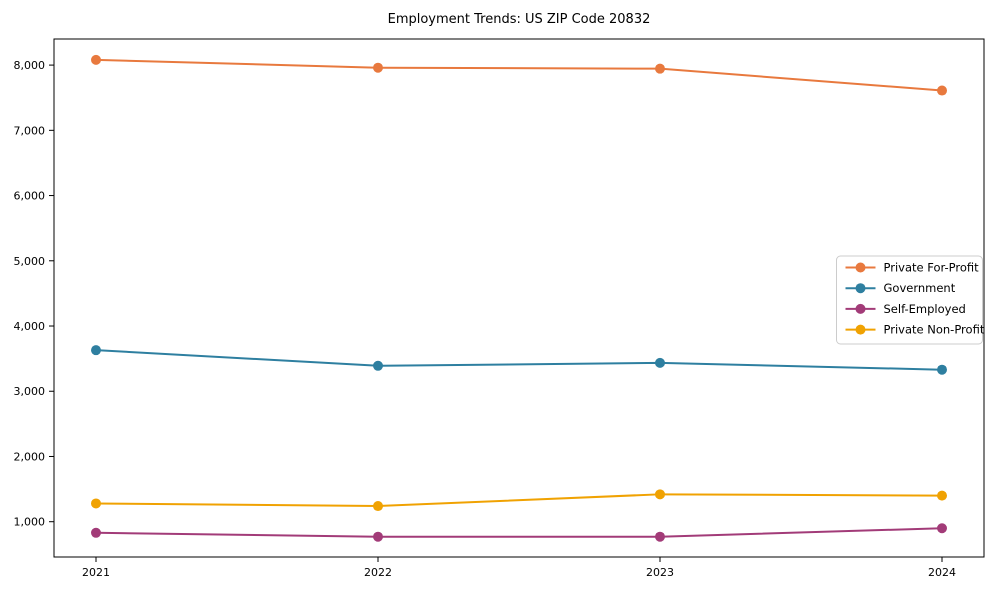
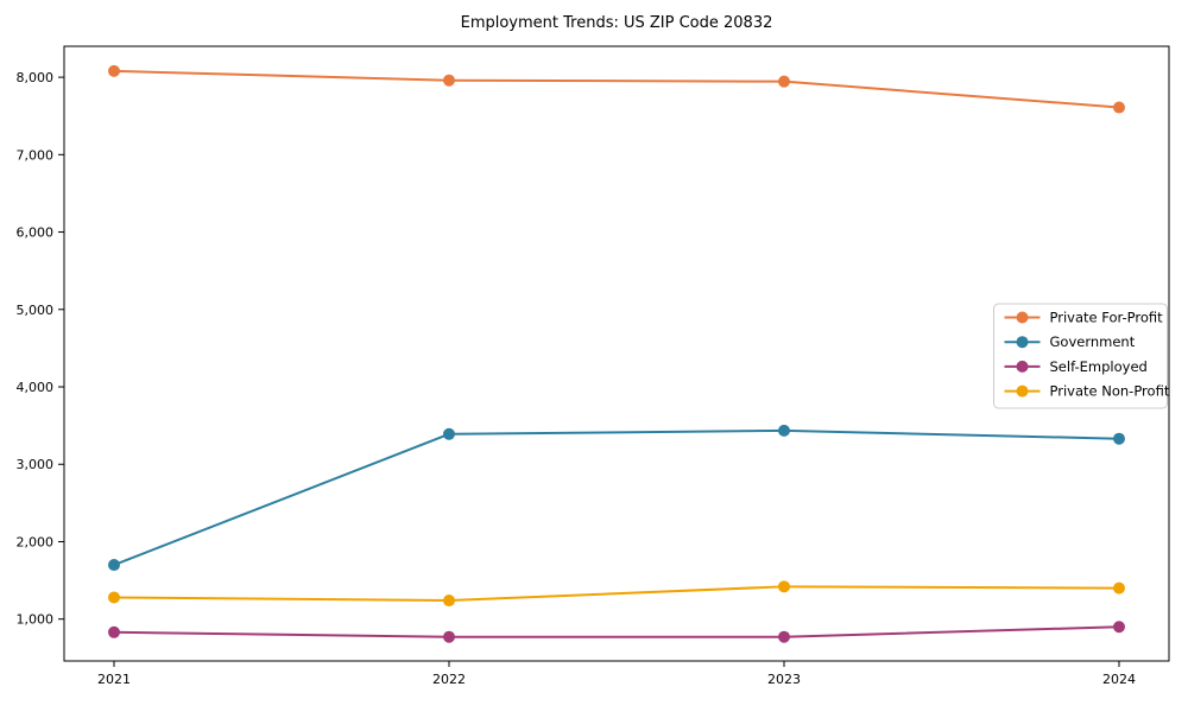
Government/2021: 3600 -> 1700
